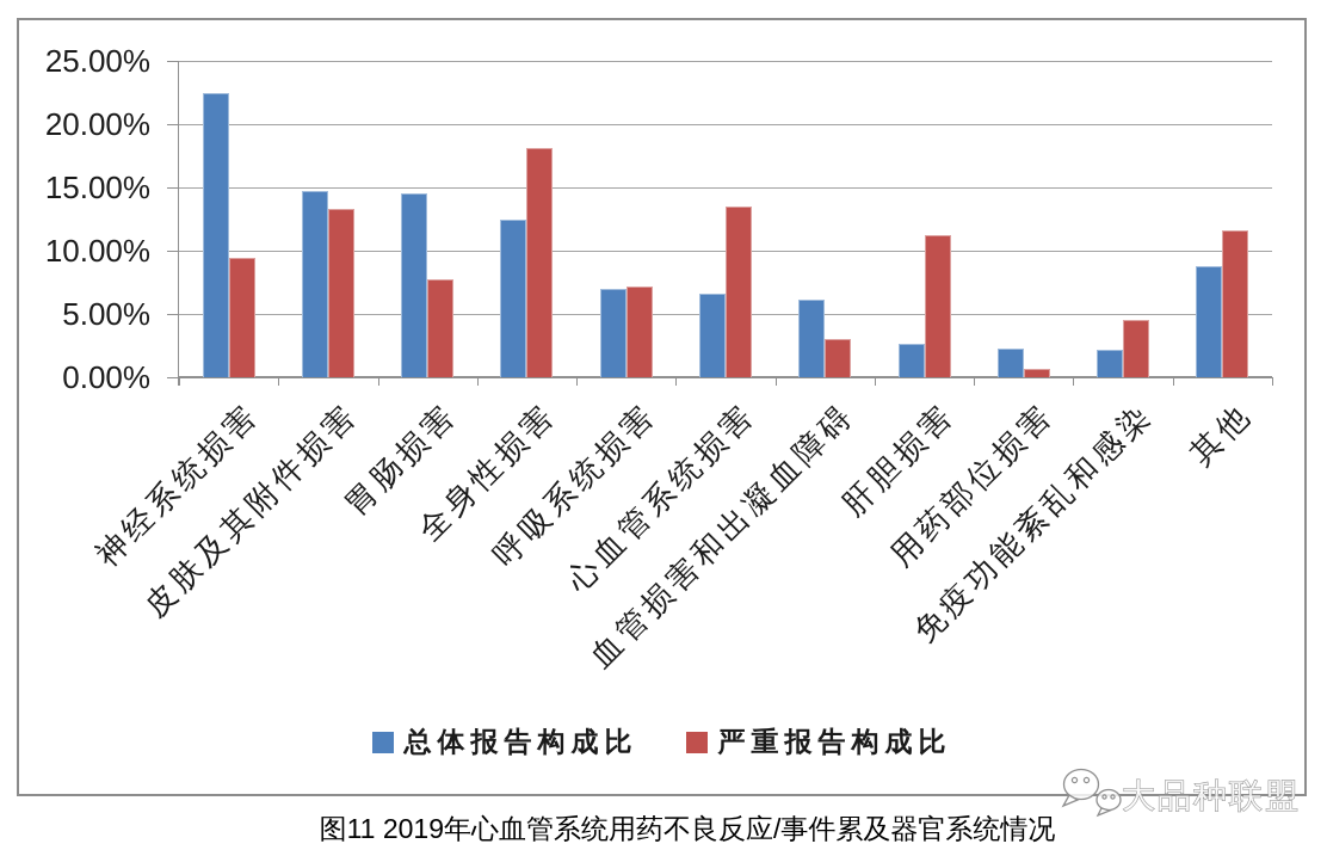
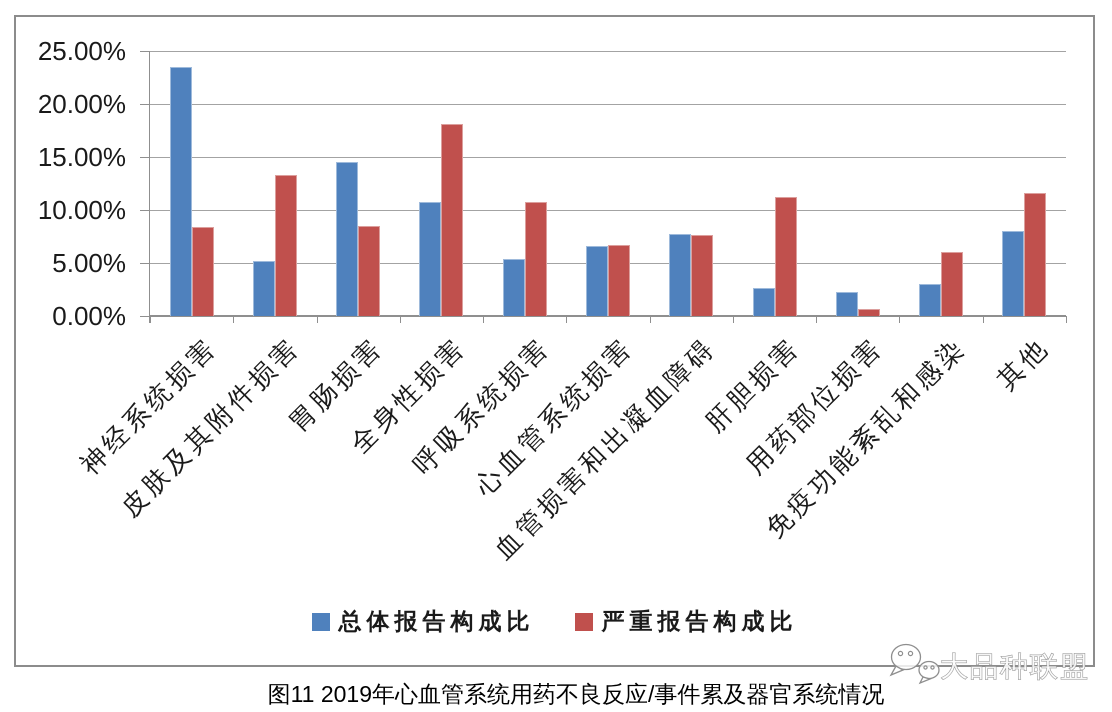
总体报告构成比/神经系统损害: 22.5% -> 23.5%
严重报告构成比/神经系统损害: 9.4% -> 8.4%
总体报告构成比/皮肤及其附件损害: 14.7% -> 5.2%
严重报告构成比/胃肠损害: 7.7% -> 8.5%
总体报告构成比/全身性损害: 12.5% -> 10.8%
总体报告构成比/呼吸系统损害: 7.0% -> 5.4%
严重报告构成比/呼吸系统损害: 7.2% -> 10.8%
严重报告构成比/心血管系统损害: 13.5% -> 6.7%
总体报告构成比/血管损害和出凝血障碍: 6.1% -> 7.7%
严重报告构成比/血管损害和出凝血障碍: 3.0% -> 7.6%
总体报告构成比/免疫功能紊乱和感染: 2.2% -> 3.0%
严重报告构成比/免疫功能紊乱和感染: 4.5% -> 6.0%
总体报告构成比/其他: 8.8% -> 8.0%
